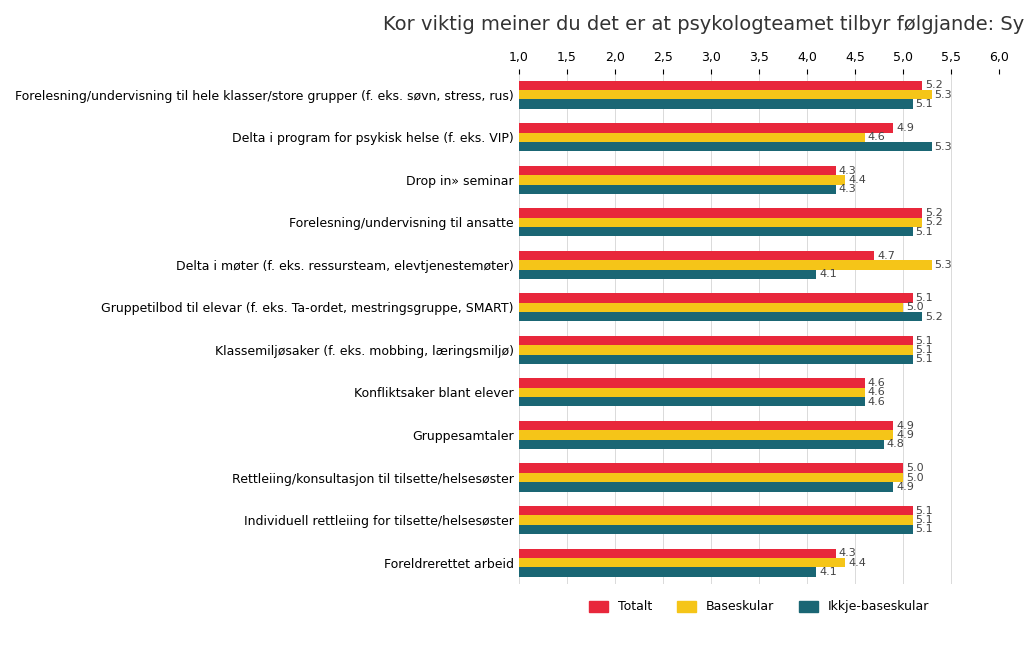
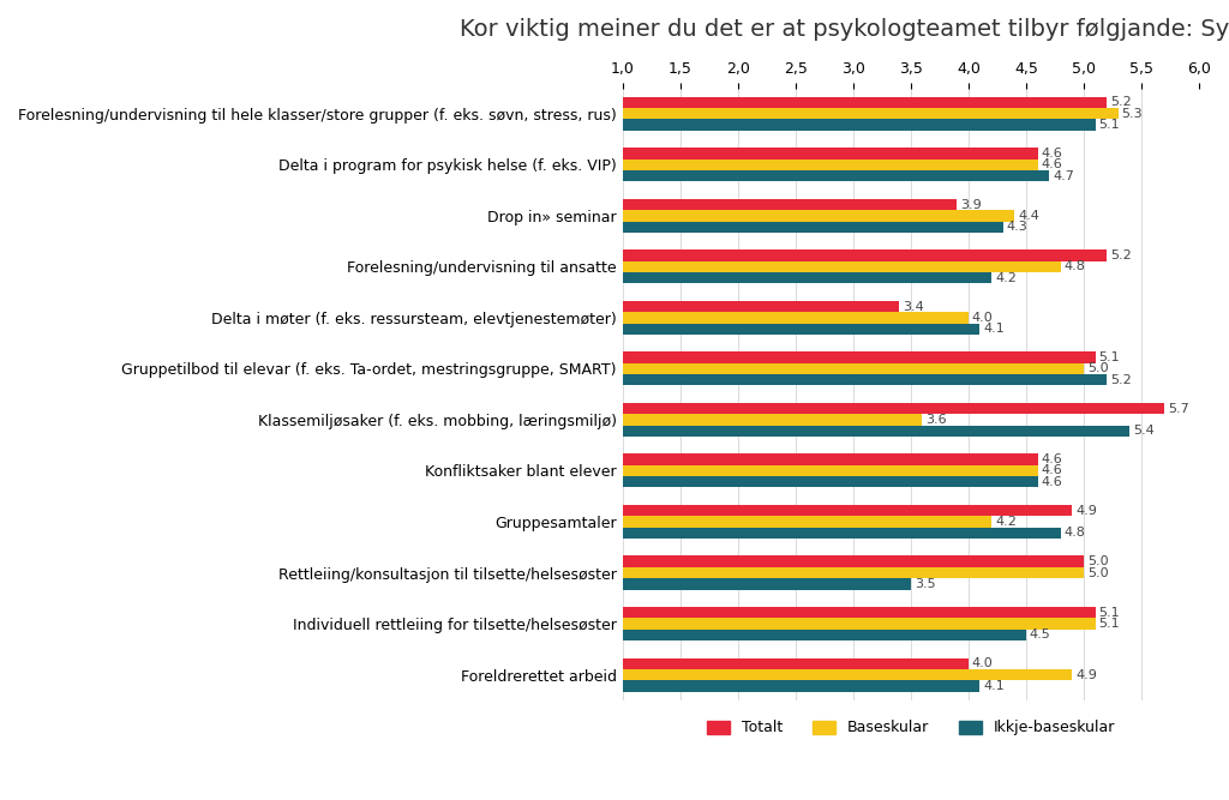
Totalt/Delta i program for psykisk helse (f. eks. VIP): 4.9 -> 4.6
Ikkje-baseskular/Delta i program for psykisk helse (f. eks. VIP): 5.3 -> 4.7
Totalt/Drop in» seminar: 4.3 -> 3.9
Baseskular/Forelesning/undervisning til ansatte: 5.2 -> 4.8
Ikkje-baseskular/Forelesning/undervisning til ansatte: 5.1 -> 4.2
Totalt/Delta i møter (f. eks. ressursteam, elevtjenestemøter): 4.7 -> 3.4
Baseskular/Delta i møter (f. eks. ressursteam, elevtjenestemøter): 5.3 -> 4.0
Totalt/Klassemiljøsaker (f. eks. mobbing, læringsmiljø): 5.1 -> 5.7
Baseskular/Klassemiljøsaker (f. eks. mobbing, læringsmiljø): 5.1 -> 3.6
Ikkje-baseskular/Klassemiljøsaker (f. eks. mobbing, læringsmiljø): 5.1 -> 5.4
Baseskular/Gruppesamtaler: 4.9 -> 4.2
Ikkje-baseskular/Rettleiing/konsultasjon til tilsette/helsesøster: 4.9 -> 3.5
Ikkje-baseskular/Individuell rettleiing for tilsette/helsesøster: 5.1 -> 4.5
Totalt/Foreldrerettet arbeid: 4.3 -> 4.0
Baseskular/Foreldrerettet arbeid: 4.4 -> 4.9
